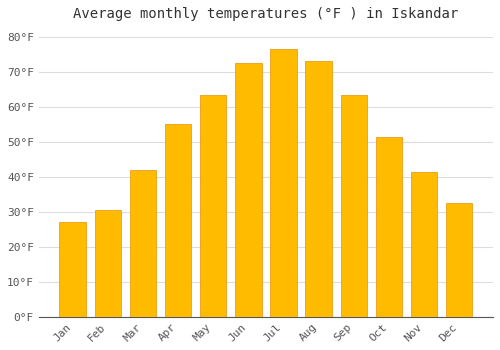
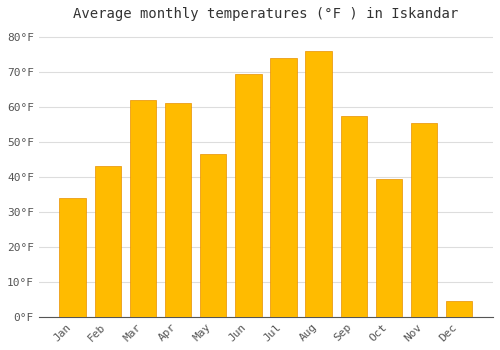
Jan: 27.0°F -> 34.0°F
Feb: 30.5°F -> 43.0°F
Mar: 42.0°F -> 62.0°F
Apr: 55.0°F -> 61.0°F
May: 63.5°F -> 46.5°F
Jun: 72.5°F -> 69.5°F
Jul: 76.5°F -> 74.0°F
Aug: 73.0°F -> 76.0°F
Sep: 63.5°F -> 57.5°F
Oct: 51.5°F -> 39.5°F
Nov: 41.5°F -> 55.5°F
Dec: 32.5°F -> 4.5°F
